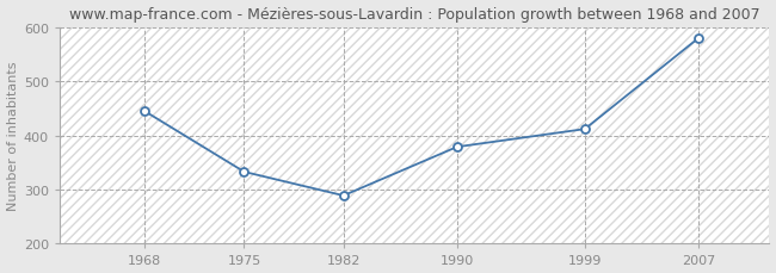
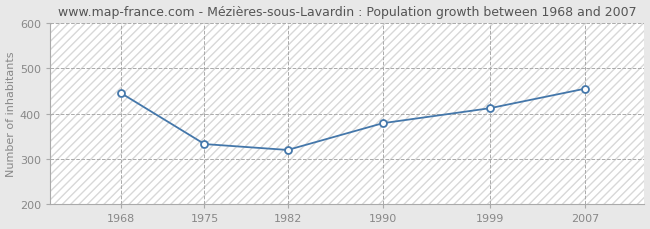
1982: 289 -> 320
2007: 580 -> 455
